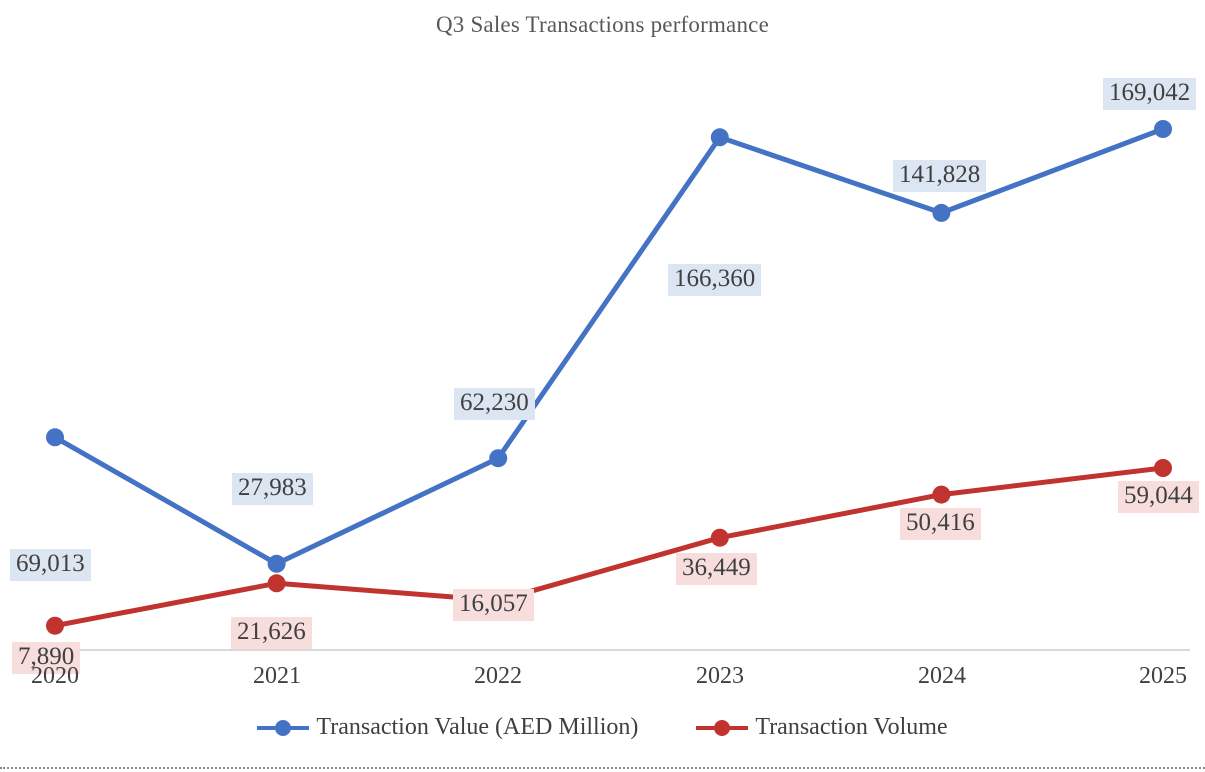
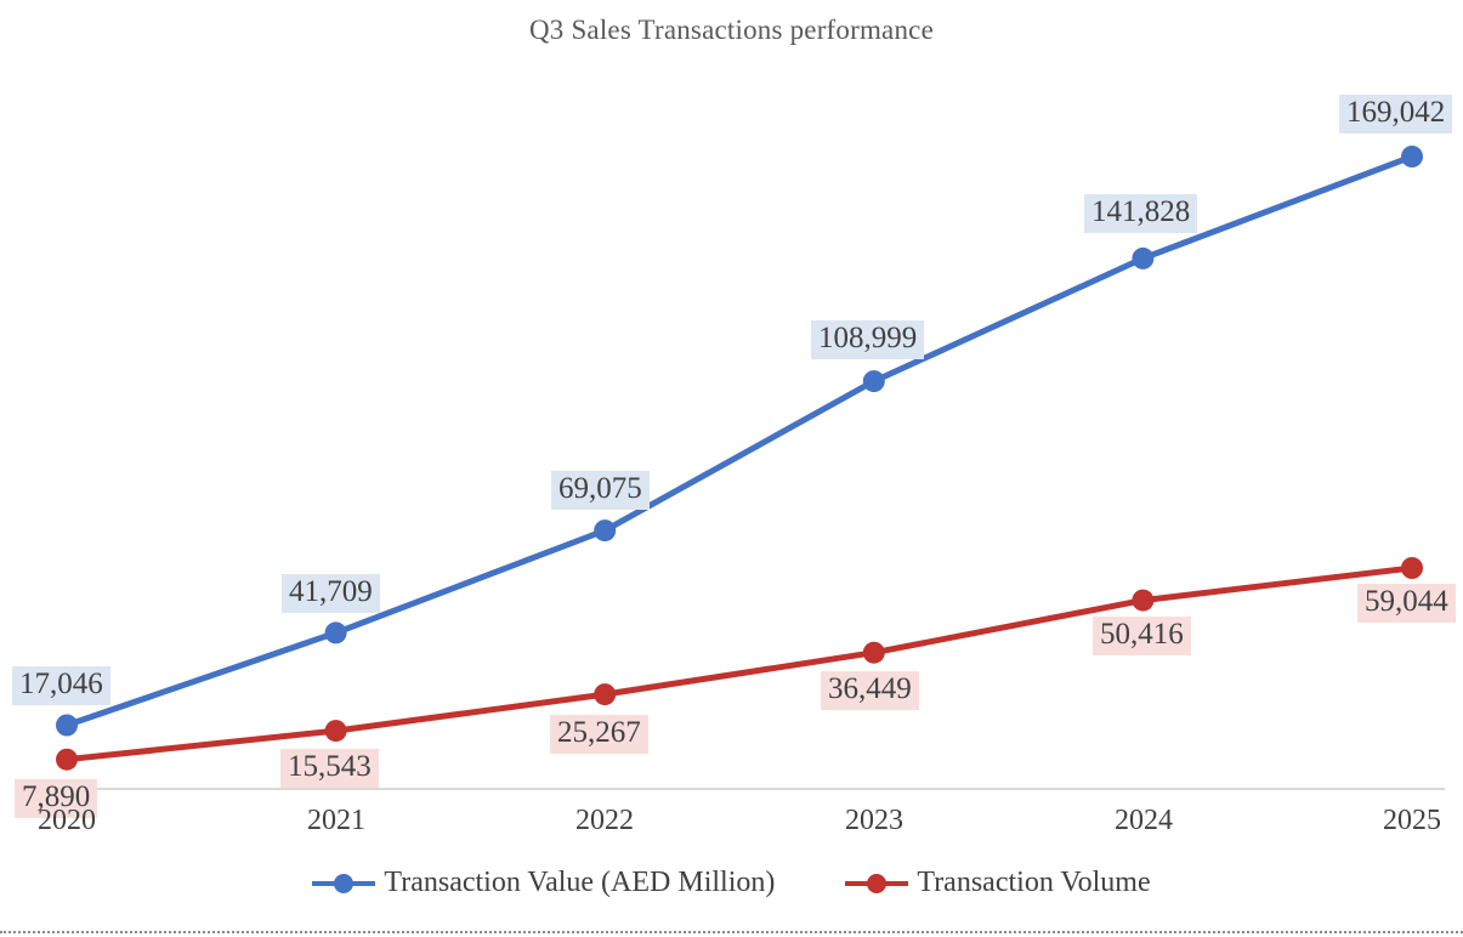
Transaction Value (AED Million)/2020: 69,013 -> 17,046
Transaction Value (AED Million)/2021: 27,983 -> 41,709
Transaction Volume/2021: 21,626 -> 15,543
Transaction Value (AED Million)/2022: 62,230 -> 69,075
Transaction Volume/2022: 16,057 -> 25,267
Transaction Value (AED Million)/2023: 166,360 -> 108,999
